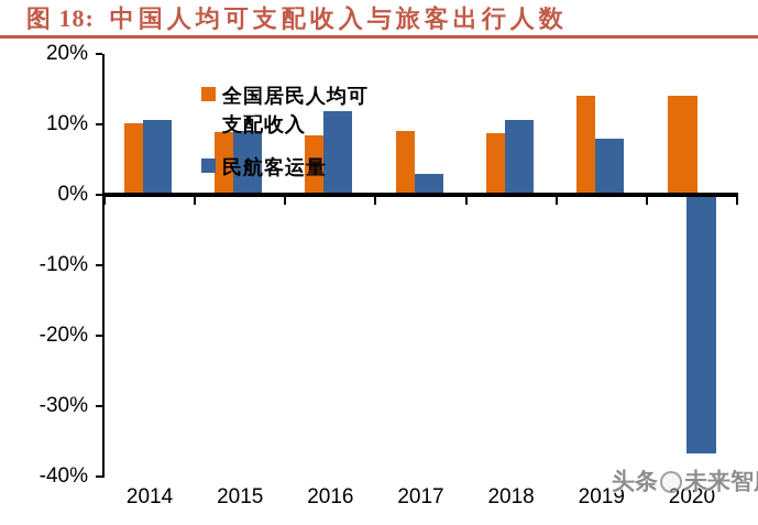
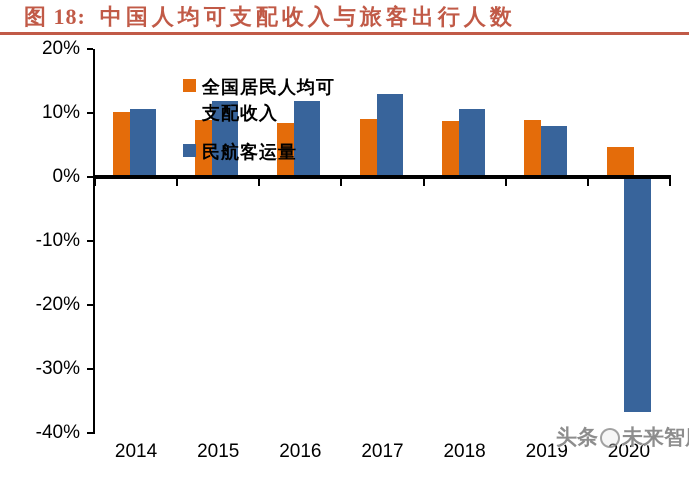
民航客运量/2015: 9% -> 12%
民航客运量/2017: 3% -> 13%
全国居民人均可支配收入/2019: 14% -> 9%
全国居民人均可支配收入/2020: 14% -> 5%
